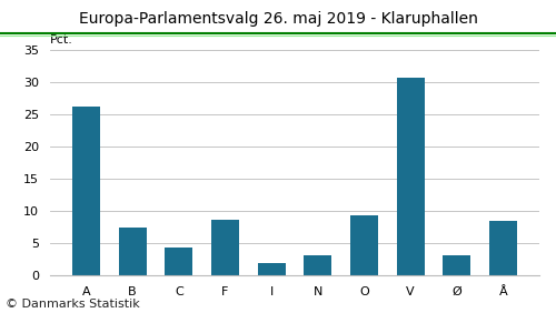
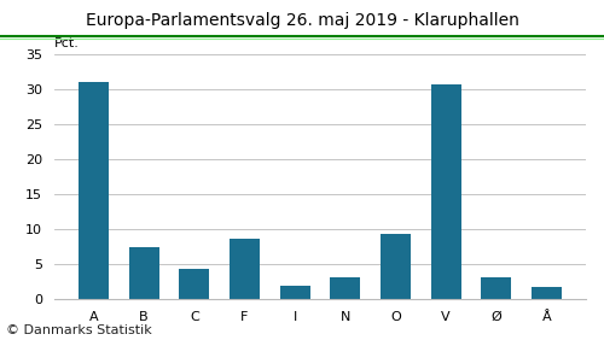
A: 26.2 -> 31.0
Å: 8.4 -> 1.8
